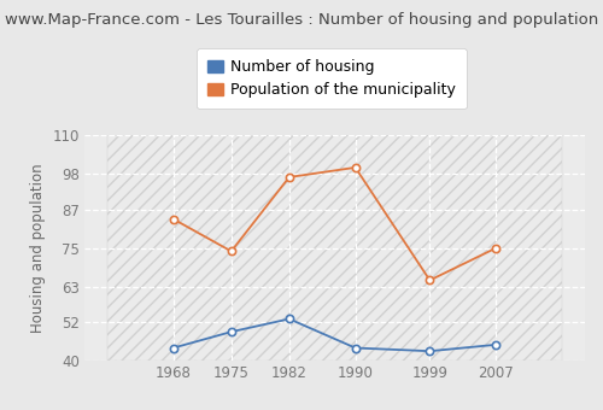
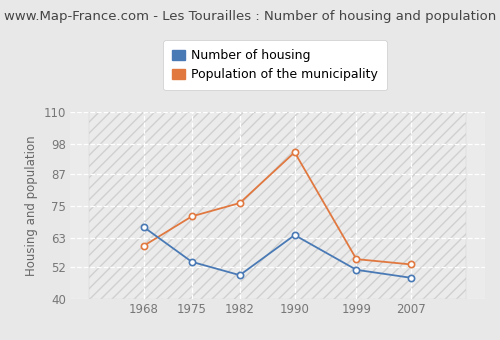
Number of housing/1968: 44 -> 67
Population of the municipality/1968: 84 -> 60
Number of housing/1975: 49 -> 54
Population of the municipality/1975: 74 -> 71
Number of housing/1982: 53 -> 49
Population of the municipality/1982: 97 -> 76
Number of housing/1990: 44 -> 64
Population of the municipality/1990: 100 -> 95
Number of housing/1999: 43 -> 51
Population of the municipality/1999: 65 -> 55
Number of housing/2007: 45 -> 48
Population of the municipality/2007: 75 -> 53
